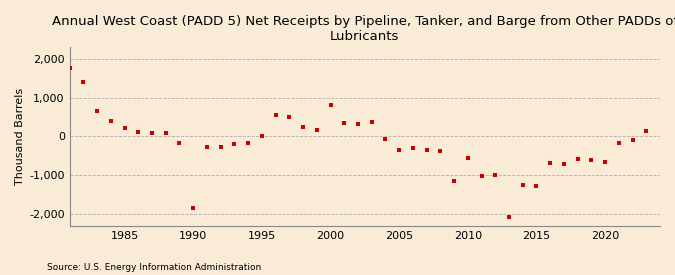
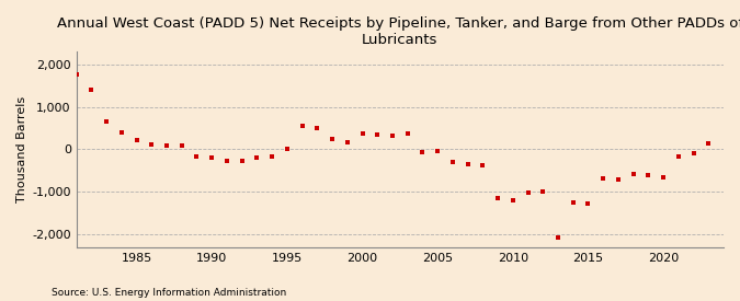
1990: -1,850 -> -200
2000: 800 -> 380
2005: -350 -> -30
2010: -550 -> -1,200
